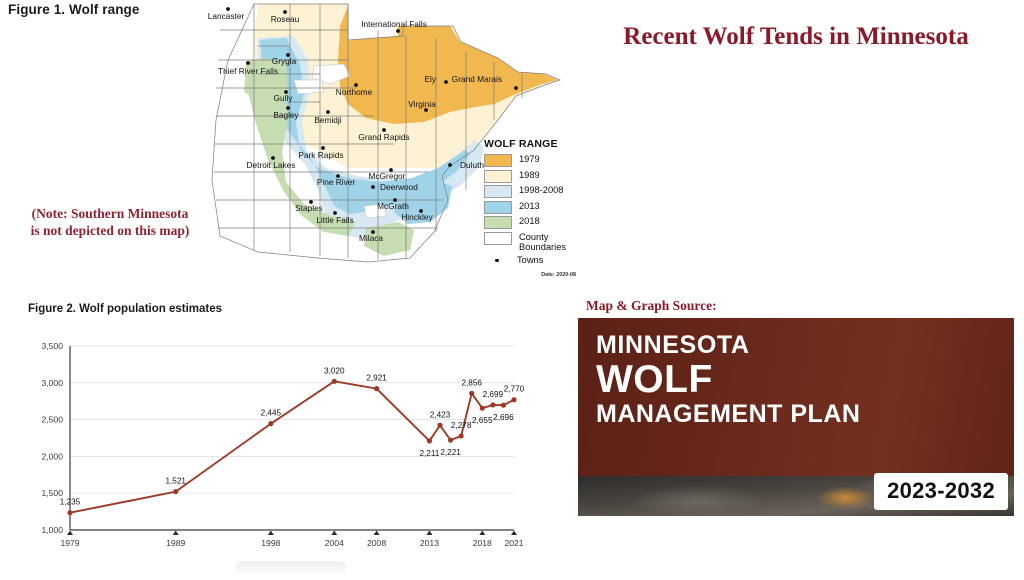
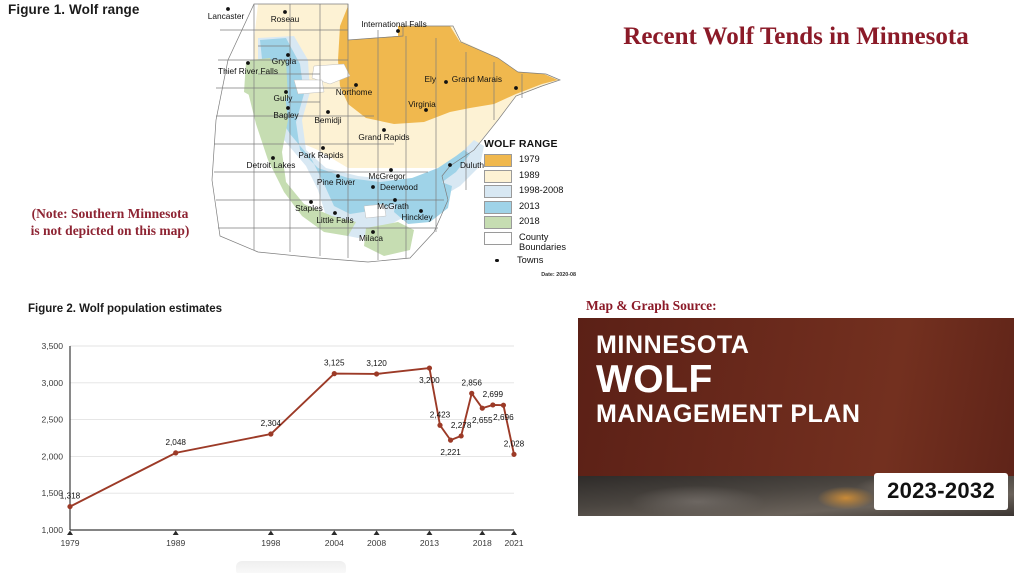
1979: 1,235 -> 1,318
1989: 1,521 -> 2,048
1998: 2,445 -> 2,304
2004: 3,020 -> 3,125
2008: 2,921 -> 3,120
2013: 2,211 -> 3,200
2021: 2,770 -> 2,028
